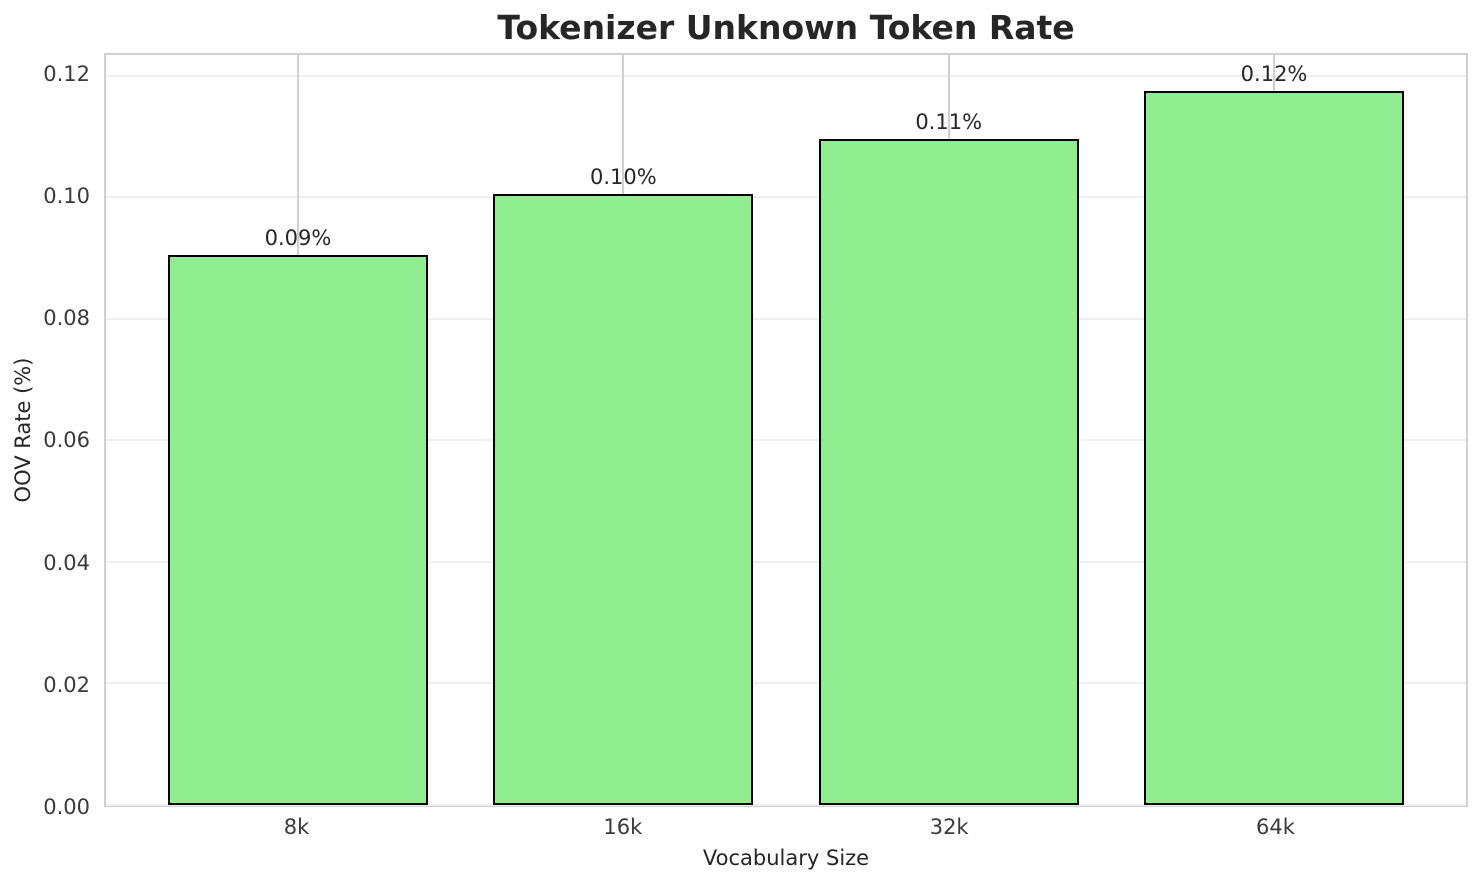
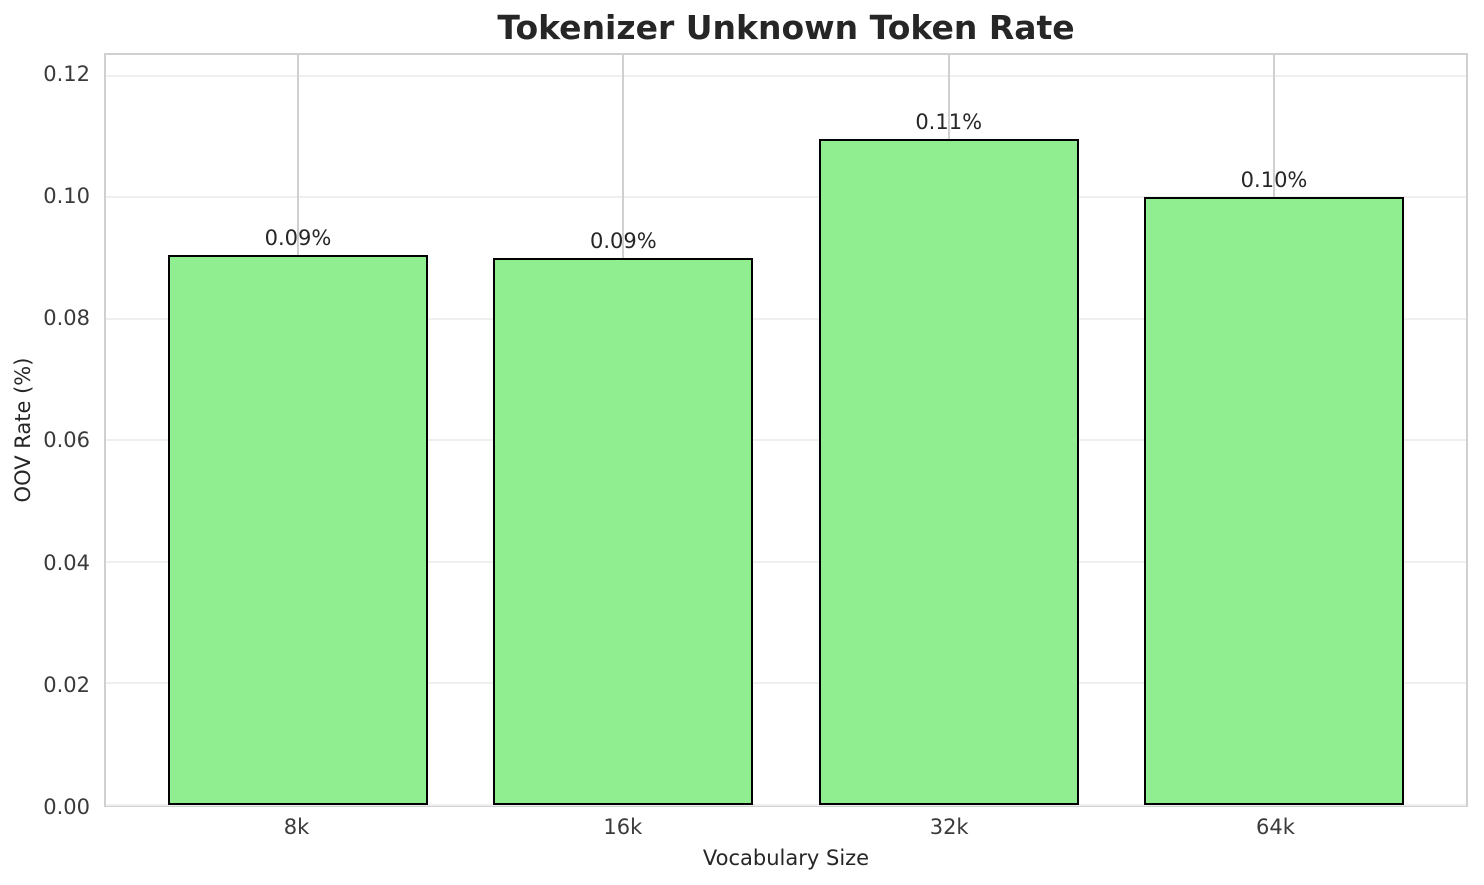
16k: 0.10% -> 0.09%
64k: 0.12% -> 0.10%
